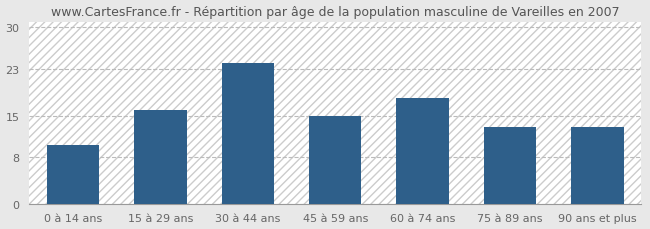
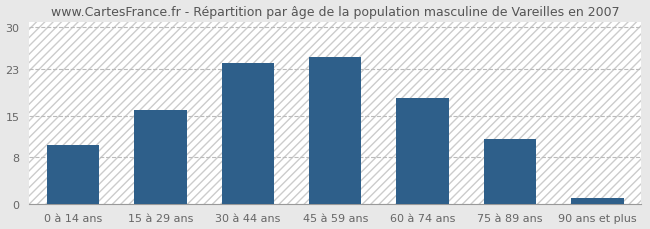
45 à 59 ans: 15 -> 25
75 à 89 ans: 13 -> 11
90 ans et plus: 13 -> 1
